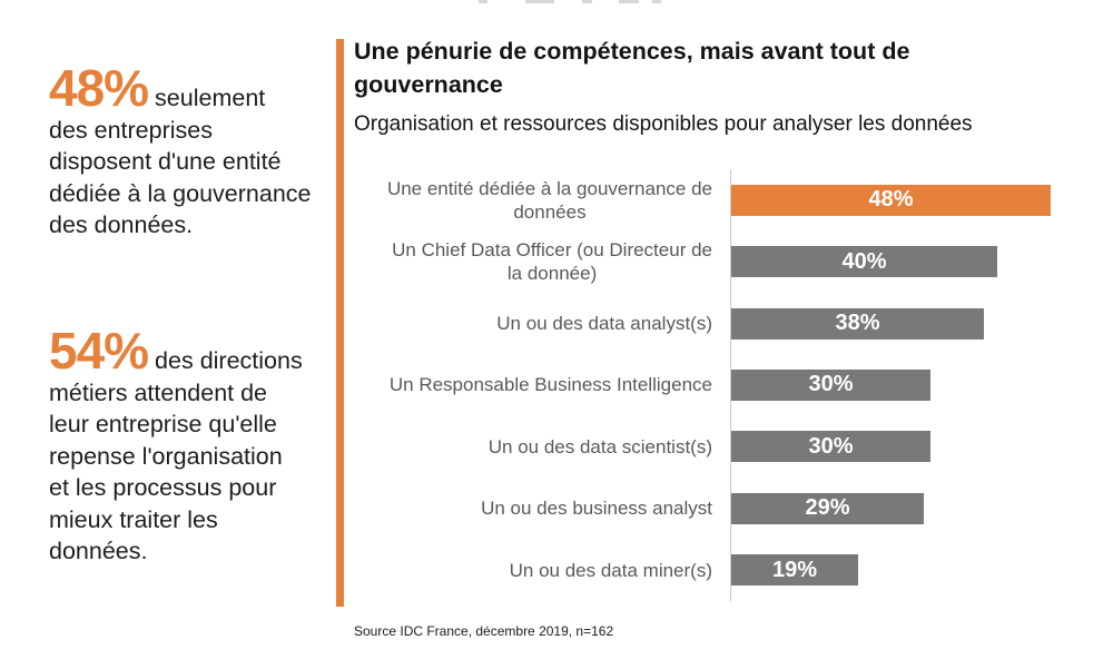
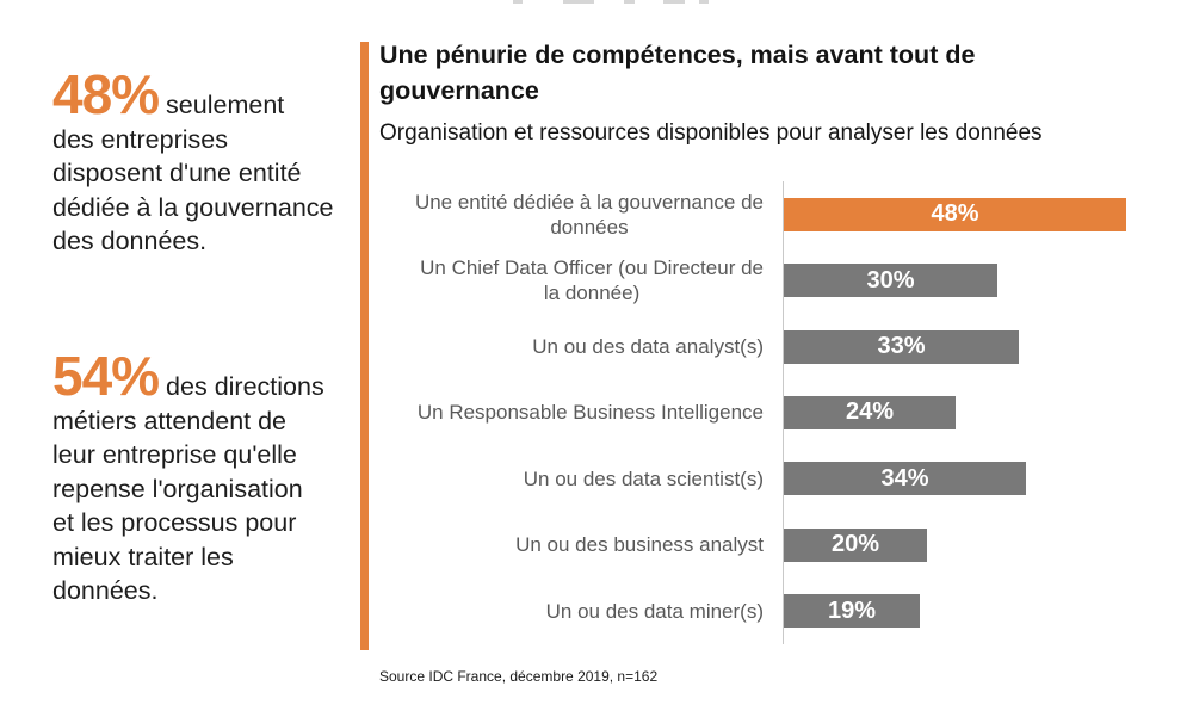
Un Chief Data Officer (ou Directeur de la donnée): 40% -> 30%
Un ou des data analyst(s): 38% -> 33%
Un Responsable Business Intelligence: 30% -> 24%
Un ou des data scientist(s): 30% -> 34%
Un ou des business analyst: 29% -> 20%
